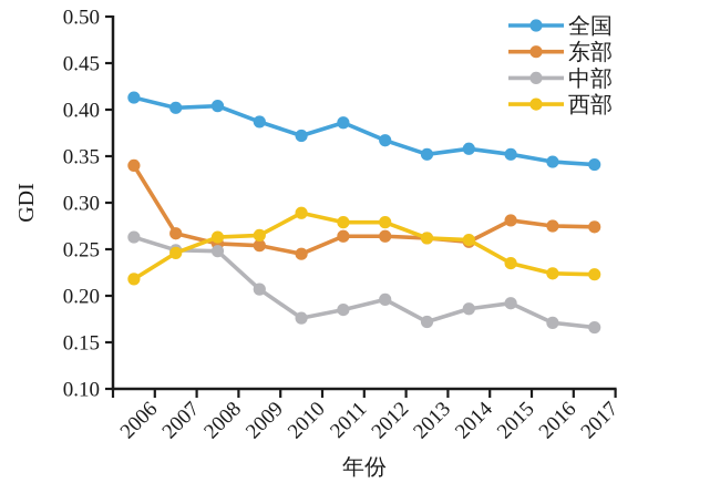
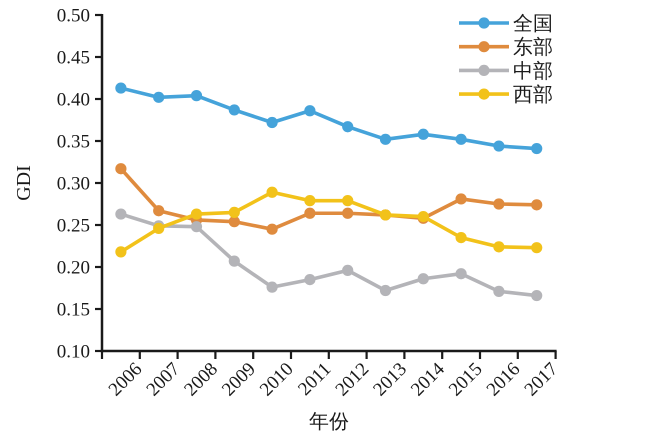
东部/2006: 0.34 -> 0.32
